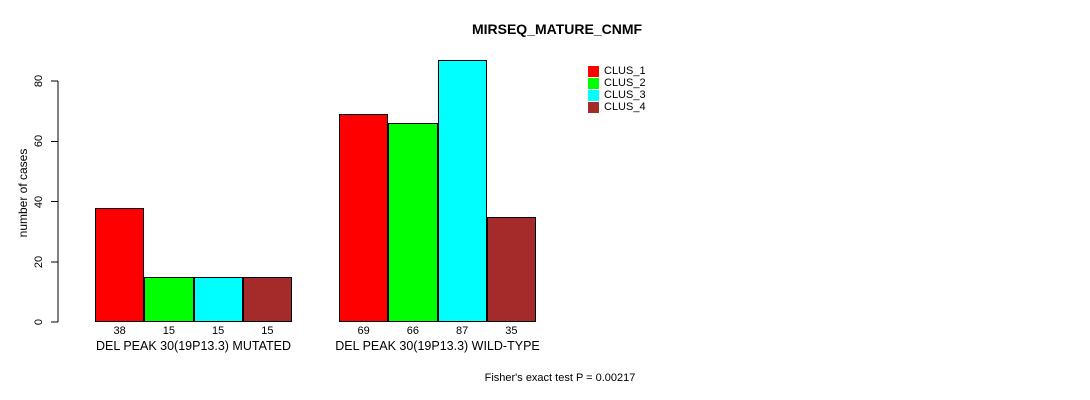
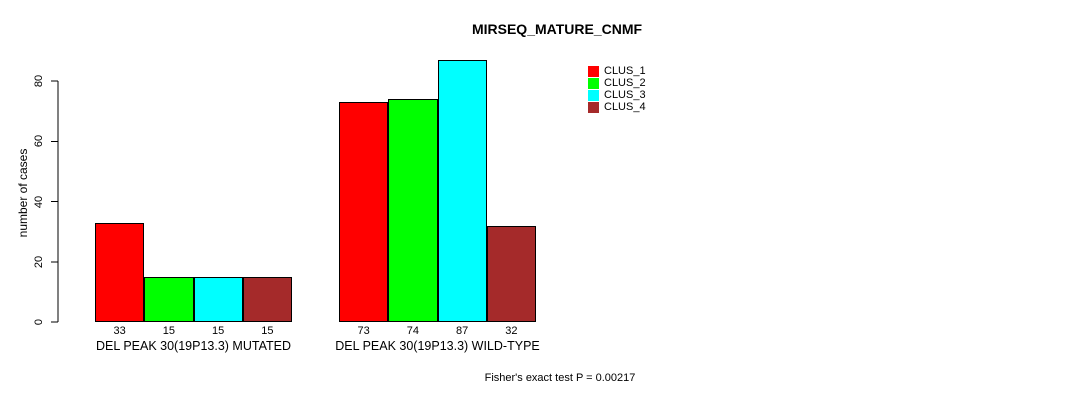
CLUS_1/DEL PEAK 30(19P13.3) MUTATED: 38 -> 33
CLUS_1/DEL PEAK 30(19P13.3) WILD-TYPE: 69 -> 73
CLUS_2/DEL PEAK 30(19P13.3) WILD-TYPE: 66 -> 74
CLUS_4/DEL PEAK 30(19P13.3) WILD-TYPE: 35 -> 32
